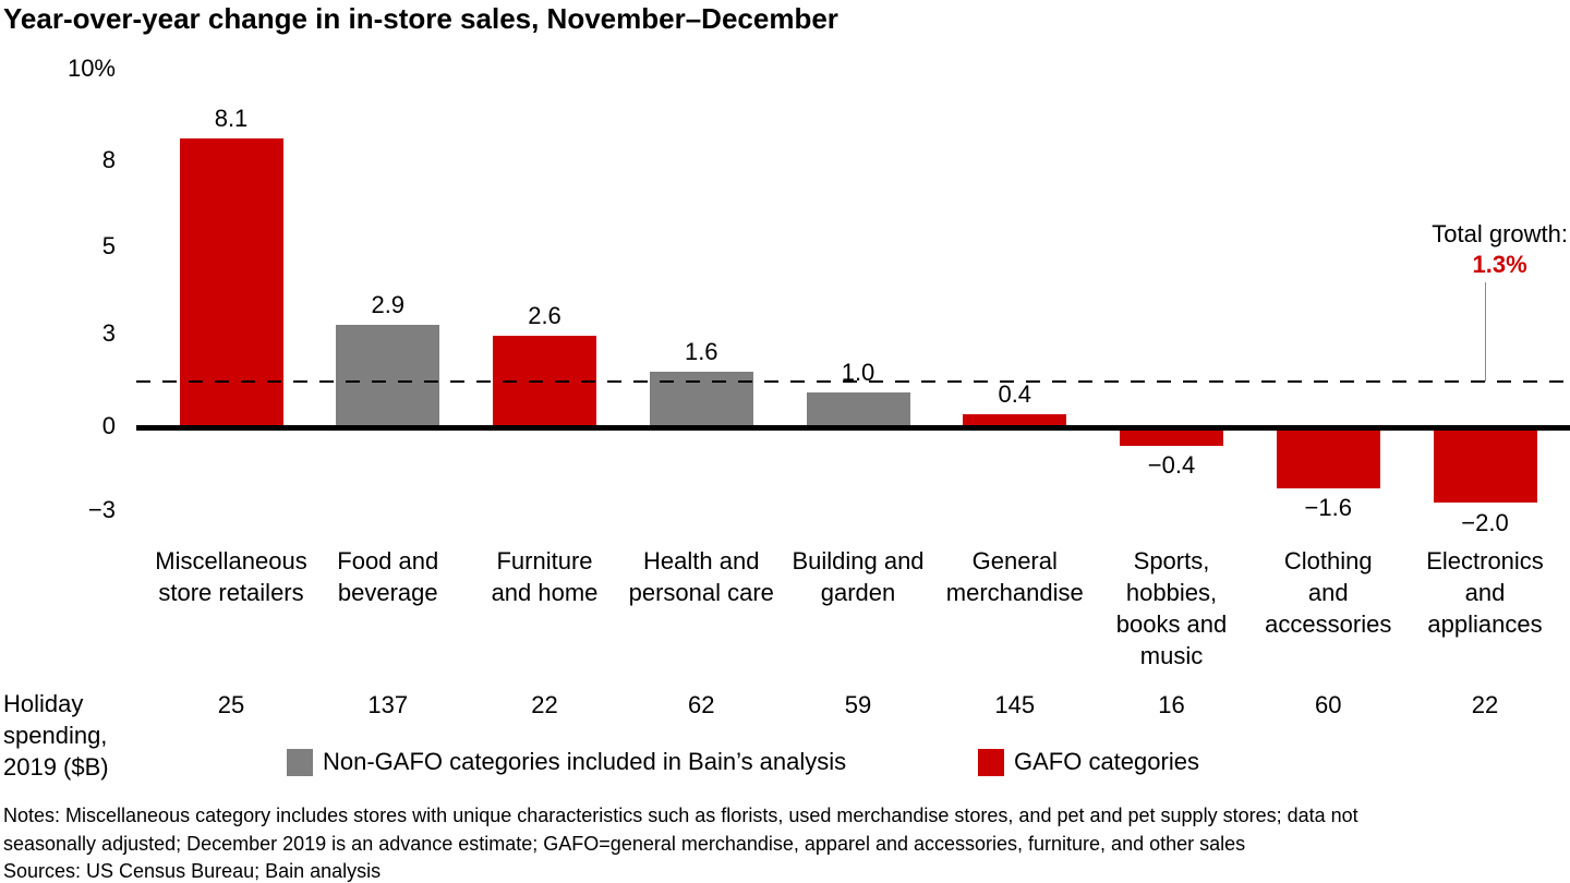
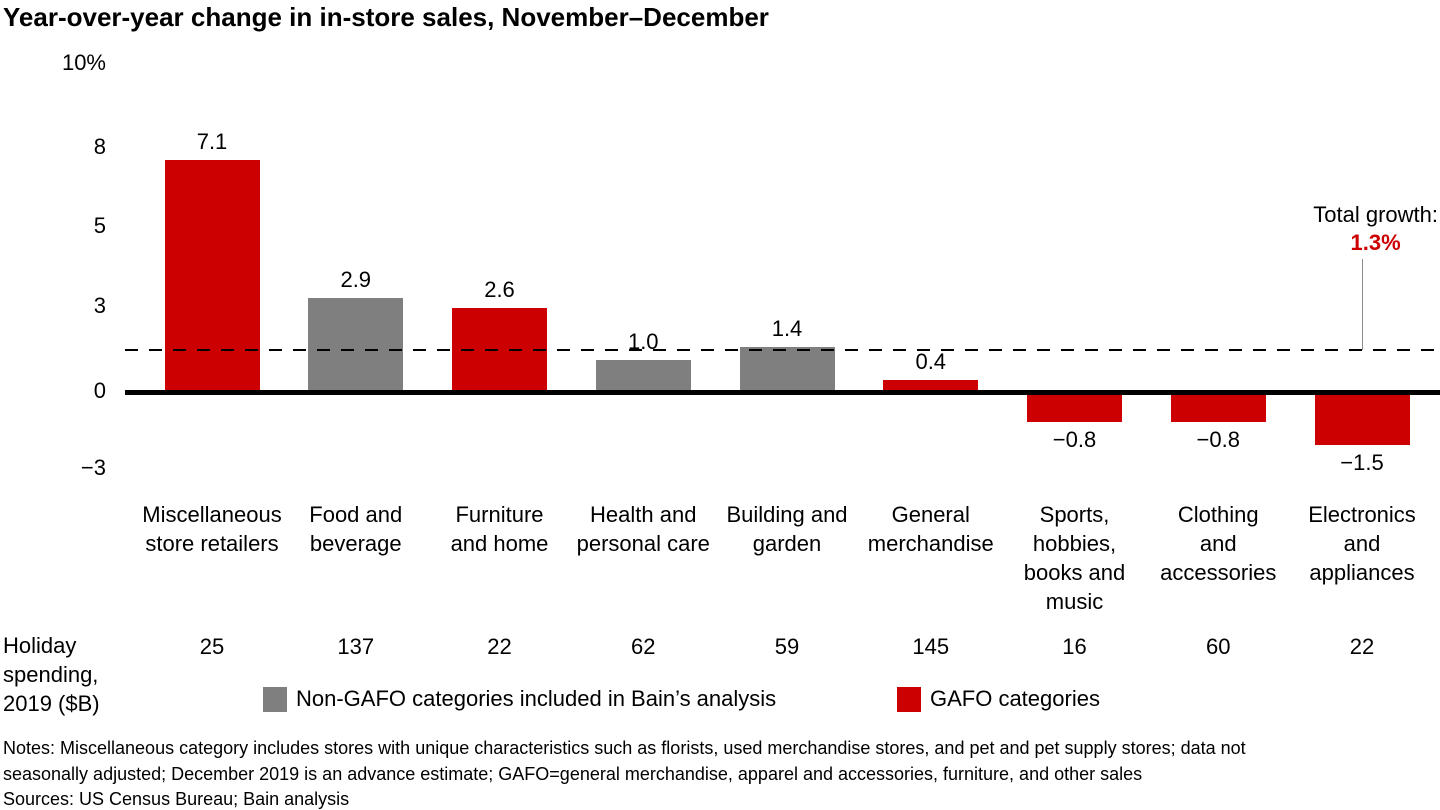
Miscellaneous store retailers: 8.1 -> 7.1
Health and personal care: 1.6 -> 1.0
Building and garden: 1.0 -> 1.4
Sports, hobbies, books and music: −0.4 -> −0.8
Clothing and accessories: −1.6 -> −0.8
Electronics and appliances: −2.0 -> −1.5
